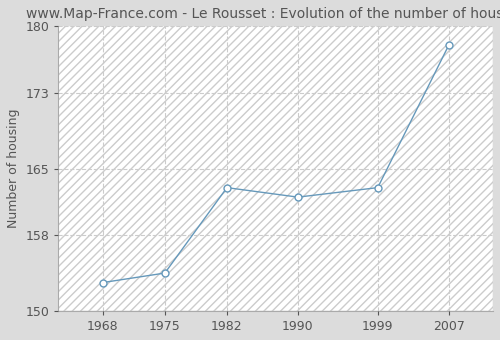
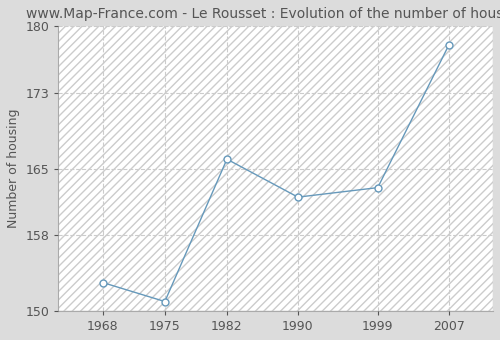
1975: 154 -> 151
1982: 163 -> 166
